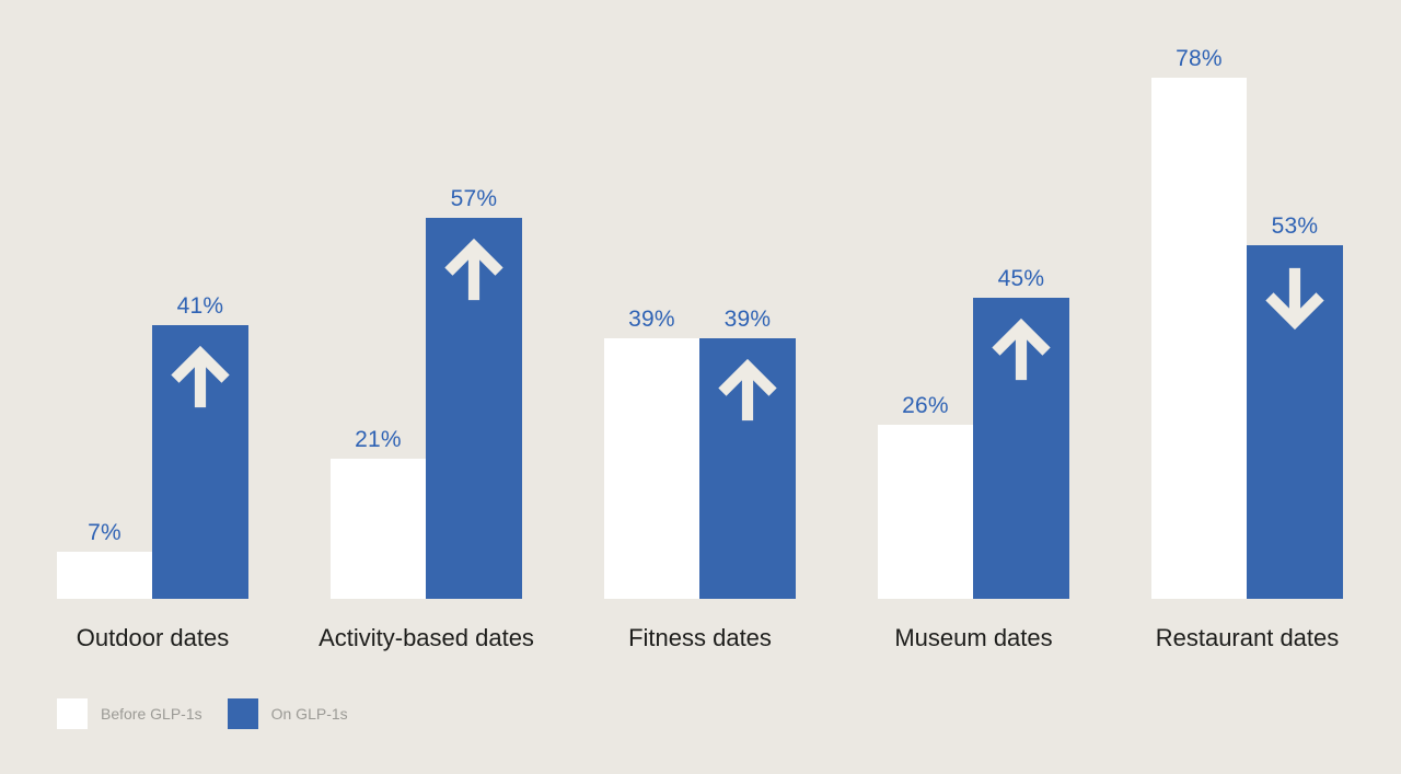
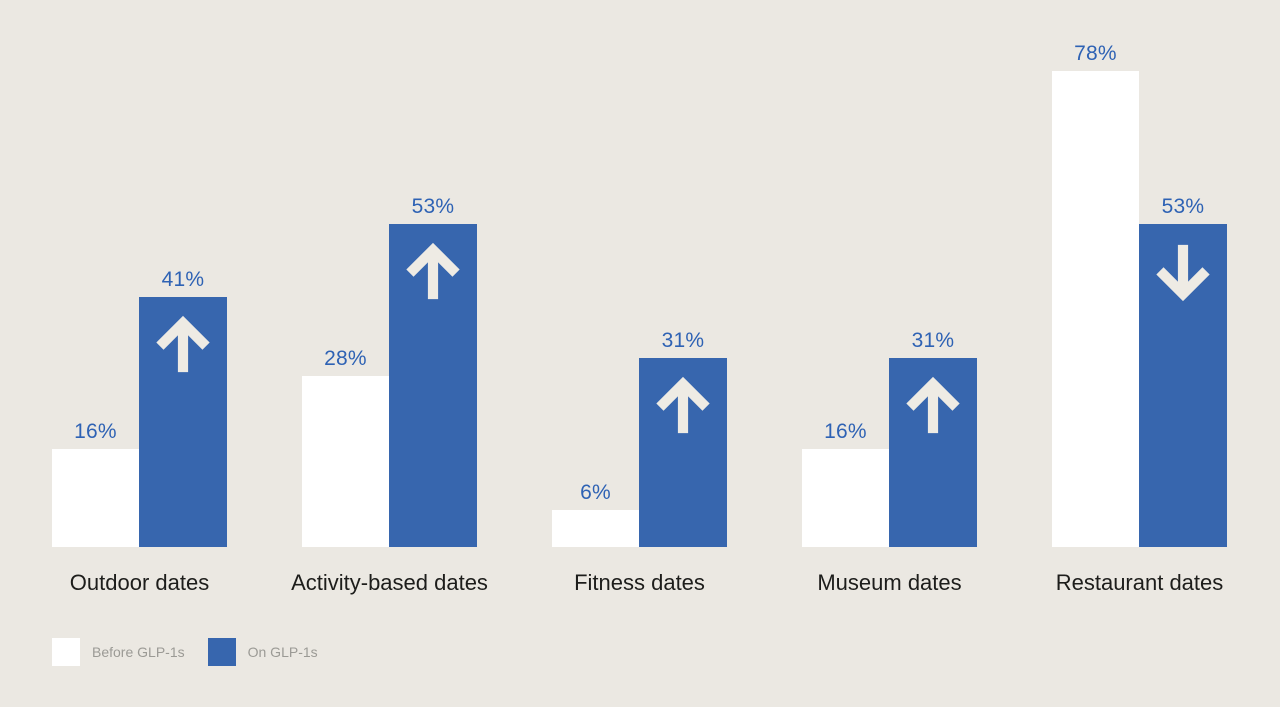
Before GLP-1s/Outdoor dates: 7% -> 16%
Before GLP-1s/Activity-based dates: 21% -> 28%
On GLP-1s/Activity-based dates: 57% -> 53%
Before GLP-1s/Fitness dates: 39% -> 6%
On GLP-1s/Fitness dates: 39% -> 31%
Before GLP-1s/Museum dates: 26% -> 16%
On GLP-1s/Museum dates: 45% -> 31%
